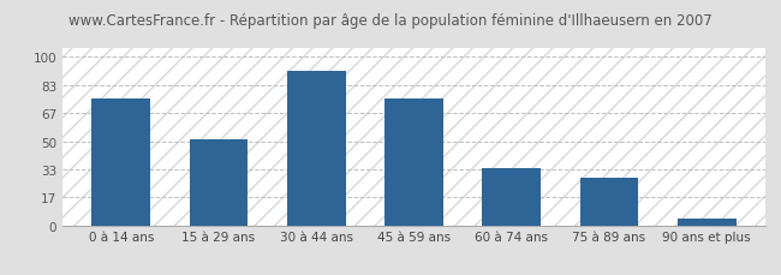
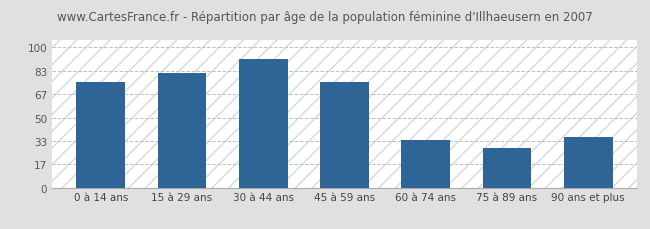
15 à 29 ans: 51 -> 82
90 ans et plus: 4 -> 36
